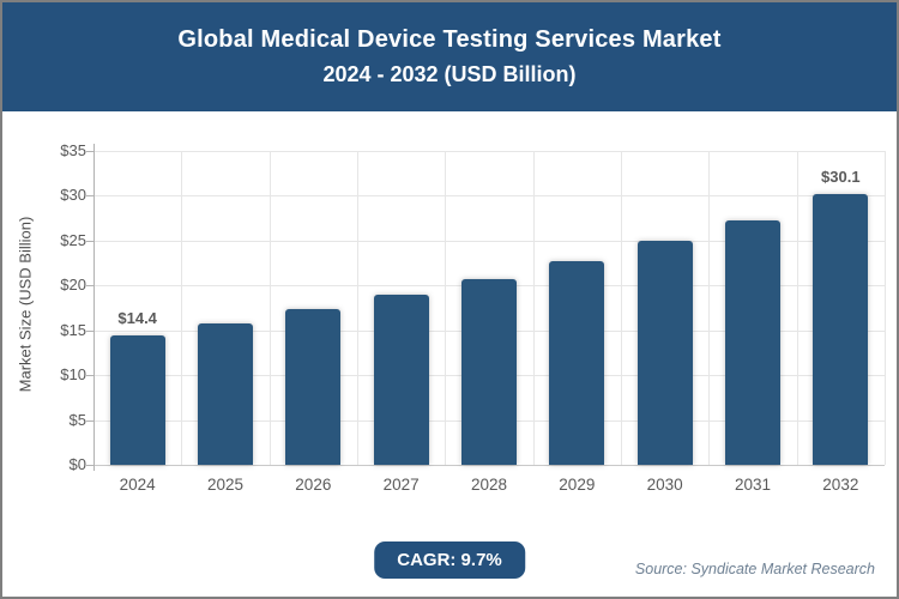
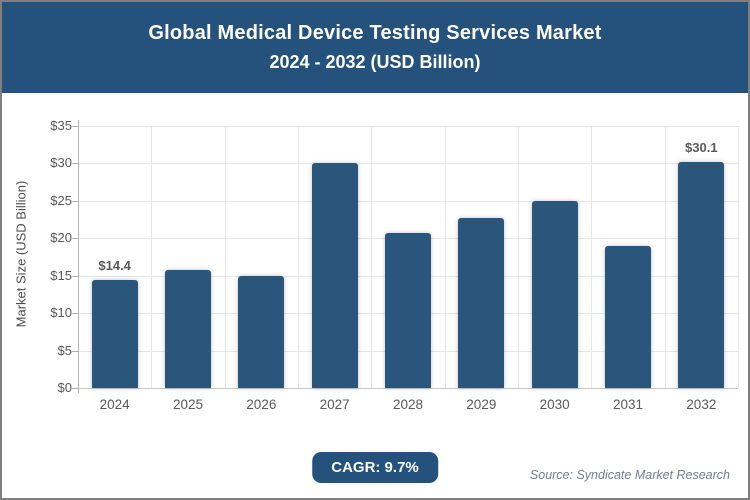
2026: $17 -> $15
2027: $19 -> $30
2031: $27 -> $19
